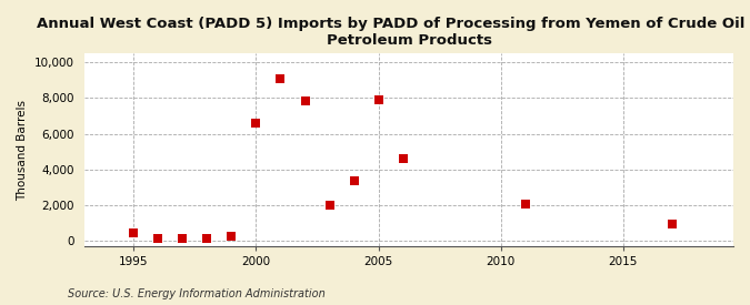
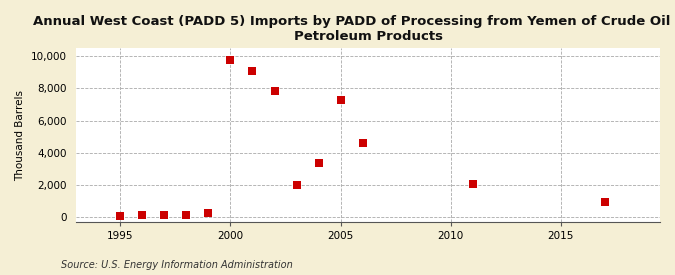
1995: 400 -> 0
2000: 6,600 -> 9,800
2005: 7,900 -> 7,300
